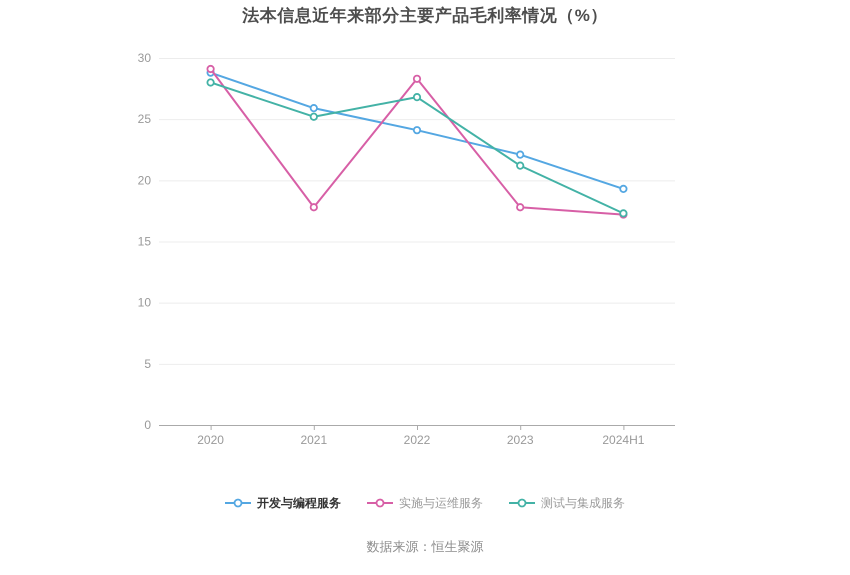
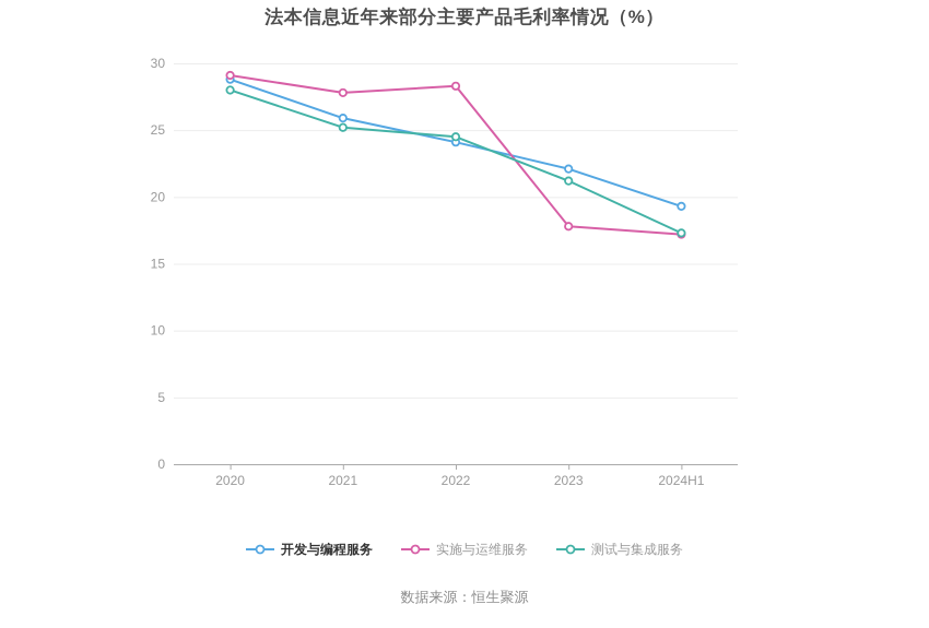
实施与运维服务/2021: 17.8 -> 27.8
测试与集成服务/2022: 26.8 -> 24.5
